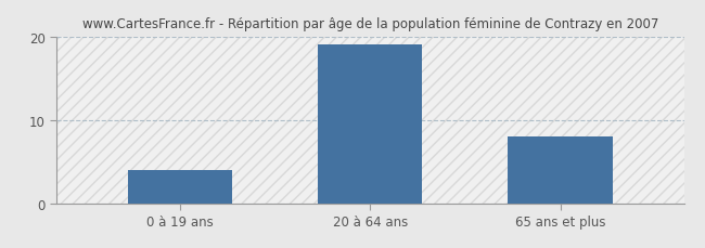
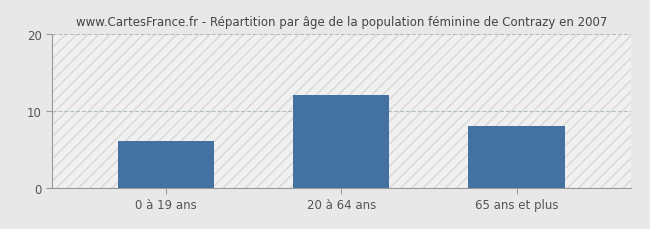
0 à 19 ans: 4 -> 6
20 à 64 ans: 19 -> 12
